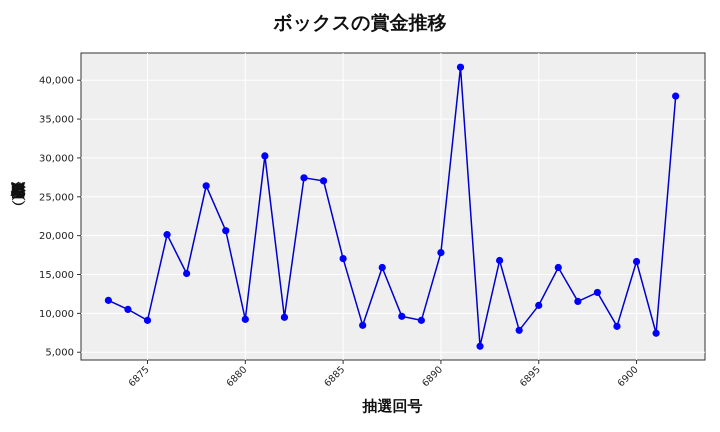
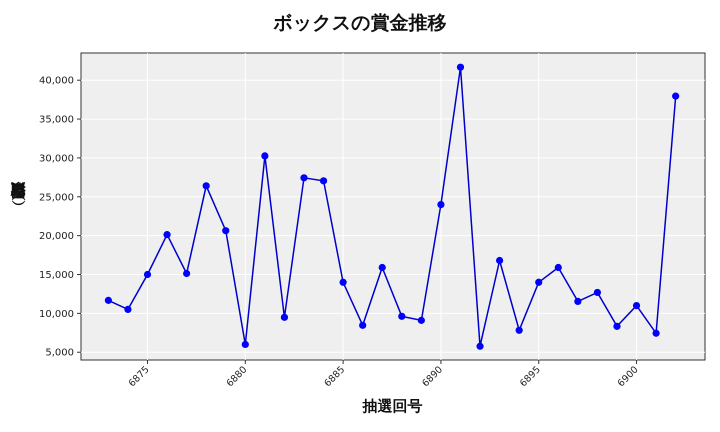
6875: 9000 -> 15000
6880: 9000 -> 6000
6885: 17000 -> 14000
6890: 18000 -> 24000
6895: 11000 -> 14000
6900: 17000 -> 11000
